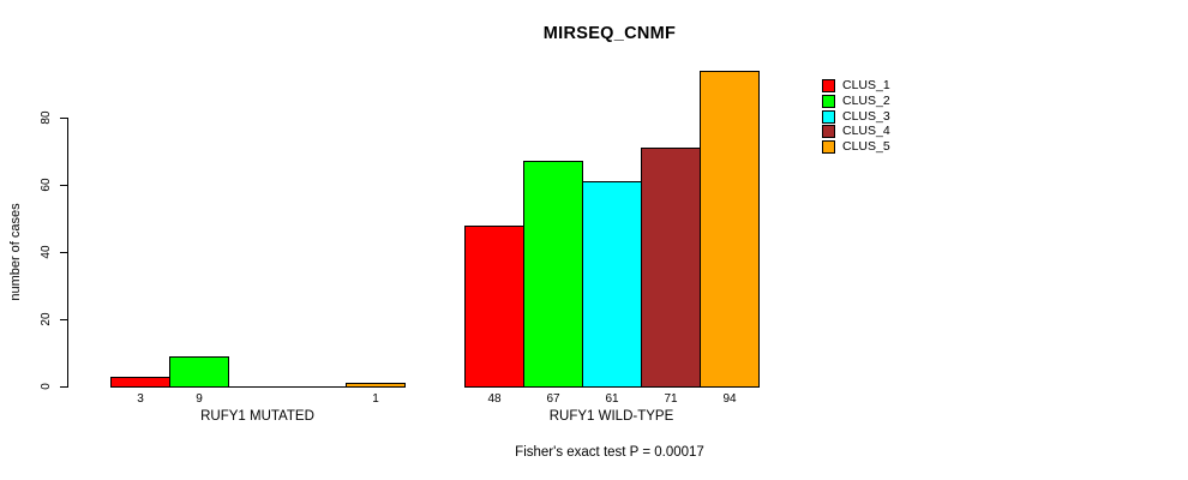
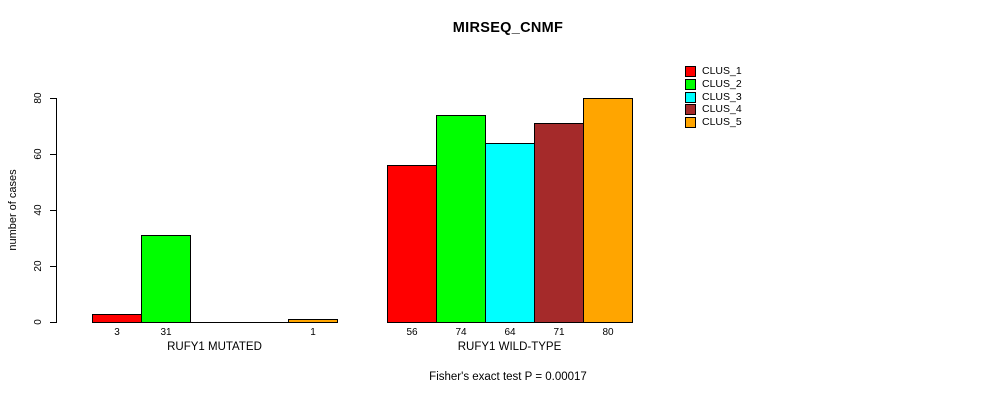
CLUS_2/RUFY1 MUTATED: 9 -> 31
CLUS_1/RUFY1 WILD-TYPE: 48 -> 56
CLUS_2/RUFY1 WILD-TYPE: 67 -> 74
CLUS_3/RUFY1 WILD-TYPE: 61 -> 64
CLUS_5/RUFY1 WILD-TYPE: 94 -> 80
